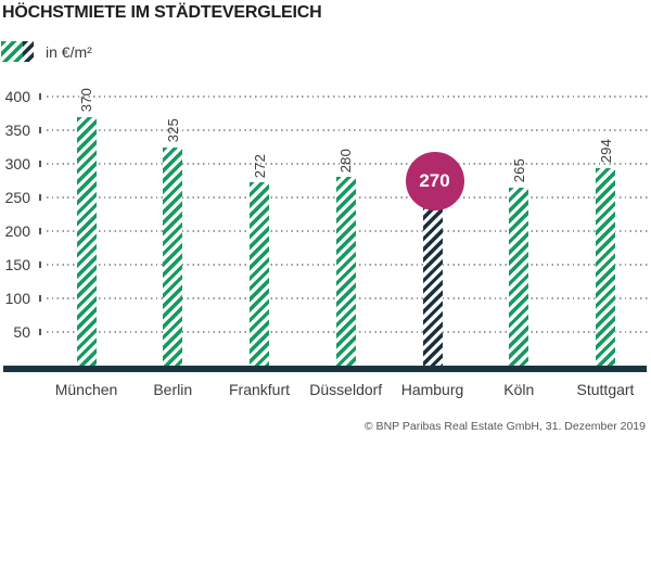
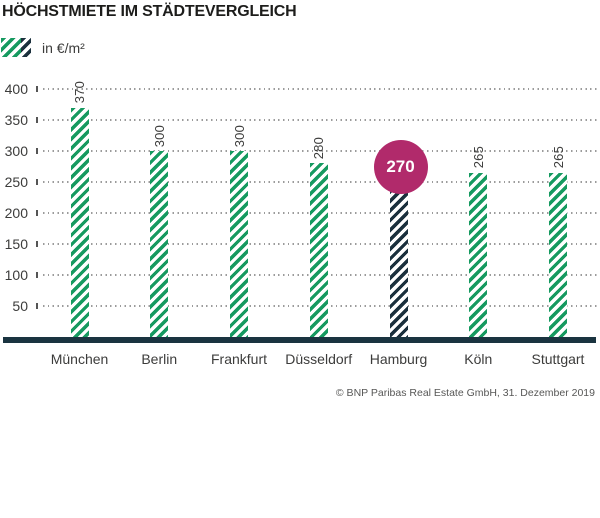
Berlin: 325 -> 300
Frankfurt: 272 -> 300
Stuttgart: 294 -> 265
